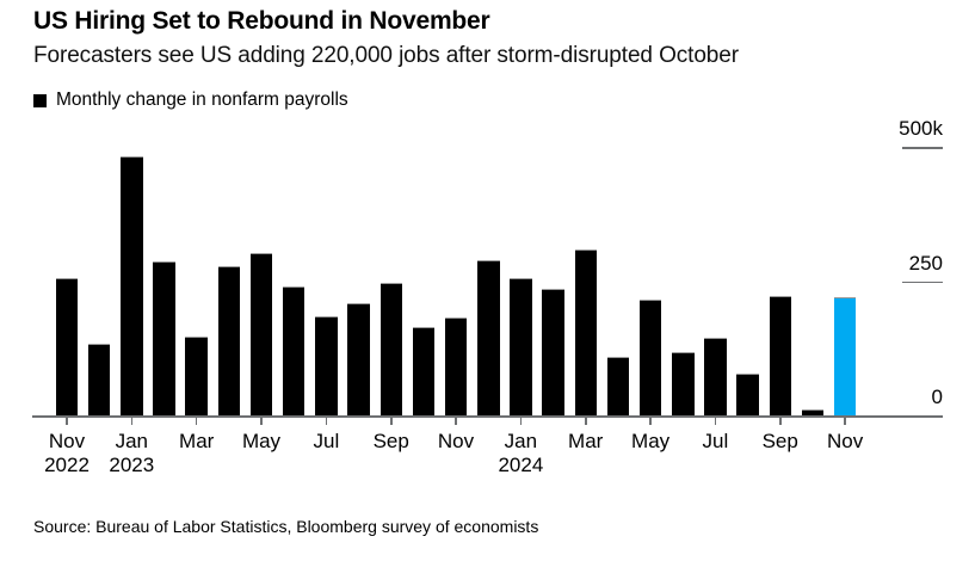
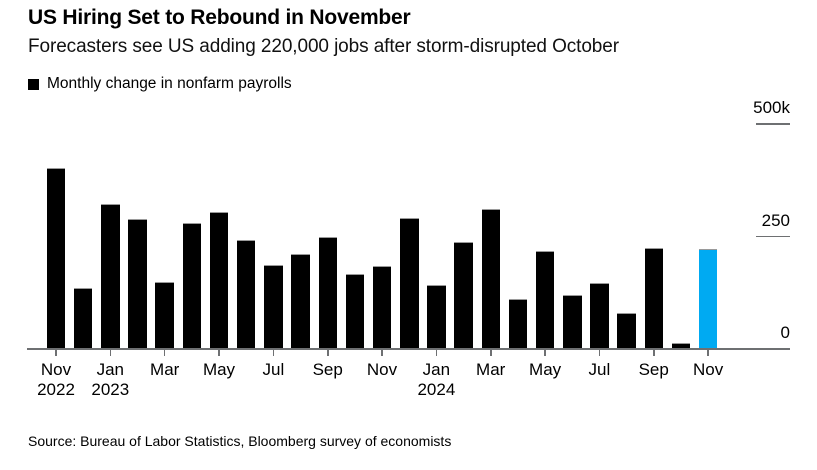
Nov 2022: 260k -> 400k
Jan 2023: 480k -> 320k
Jan 2024: 260k -> 140k
